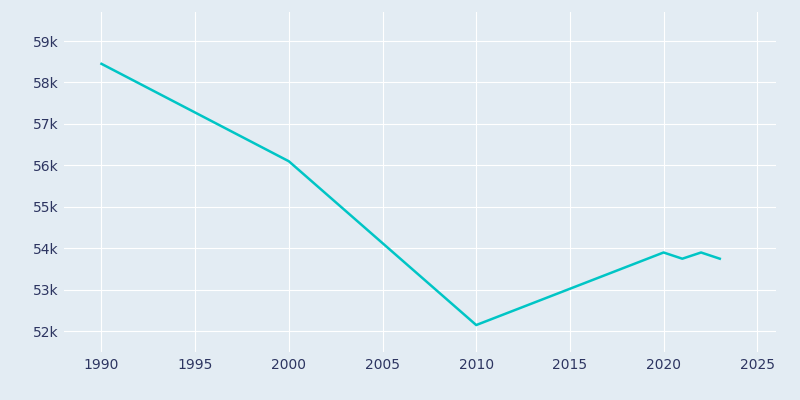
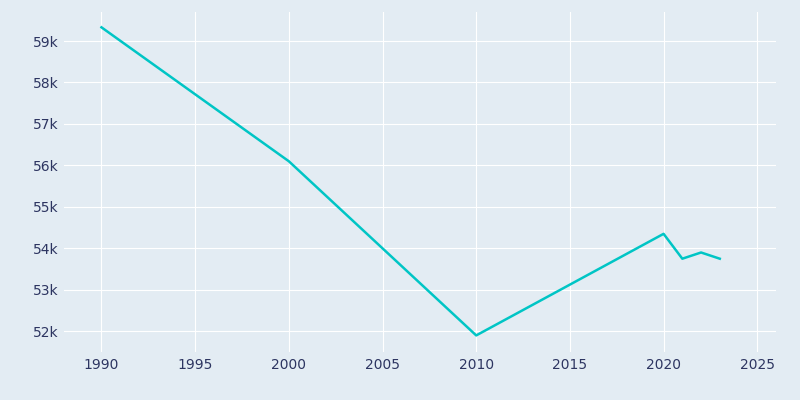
1990: 58.45k -> 59.33k
2010: 52.15k -> 51.90k
2020: 53.90k -> 54.35k
